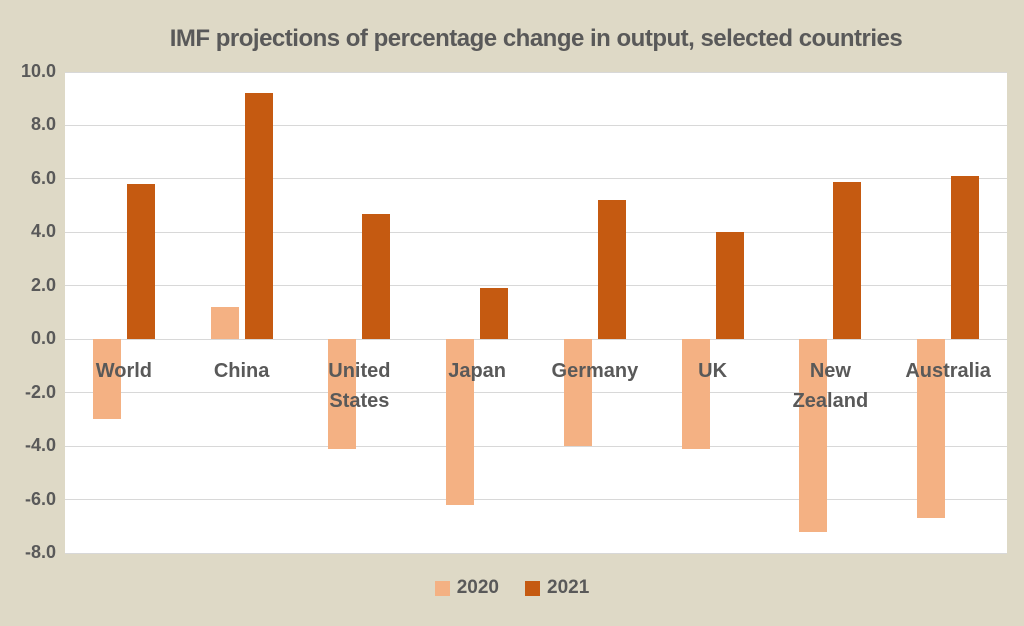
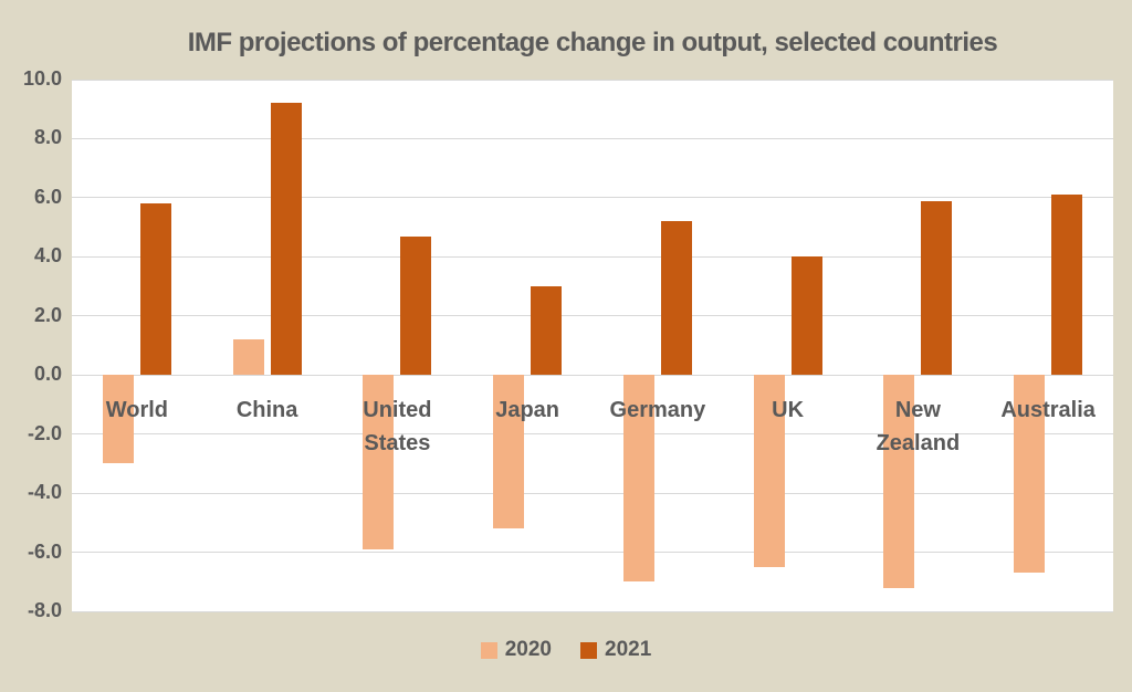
2020/United States: -4.1 -> -5.9
2020/Japan: -6.2 -> -5.2
2021/Japan: 1.9 -> 3.0
2020/Germany: -4.0 -> -7.0
2020/UK: -4.1 -> -6.5
